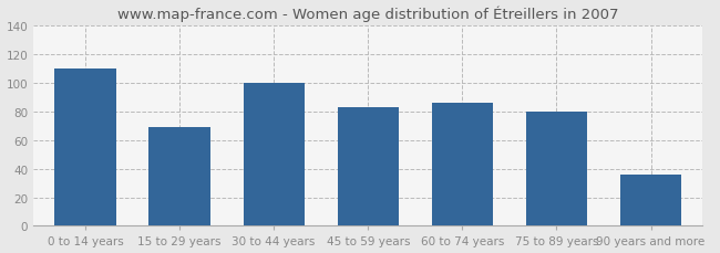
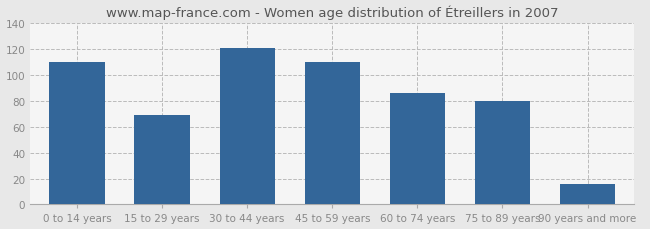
30 to 44 years: 100 -> 121
45 to 59 years: 83 -> 110
90 years and more: 36 -> 16
